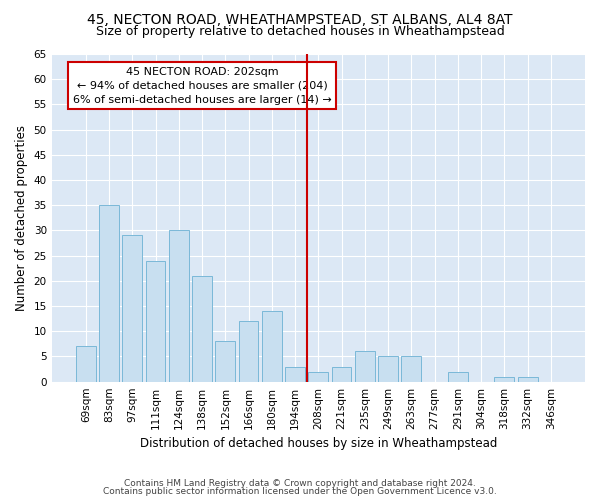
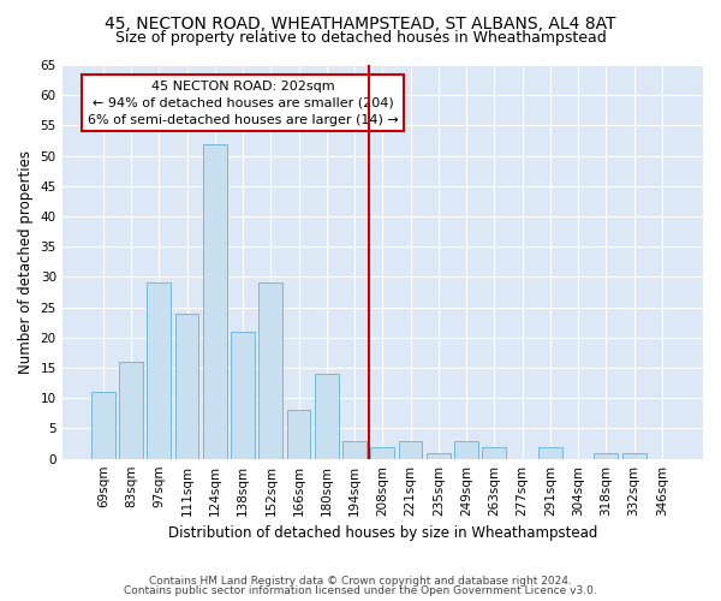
69sqm: 7 -> 11
83sqm: 35 -> 16
124sqm: 30 -> 52
152sqm: 8 -> 29
166sqm: 12 -> 8
235sqm: 6 -> 1
249sqm: 5 -> 3
263sqm: 5 -> 2
